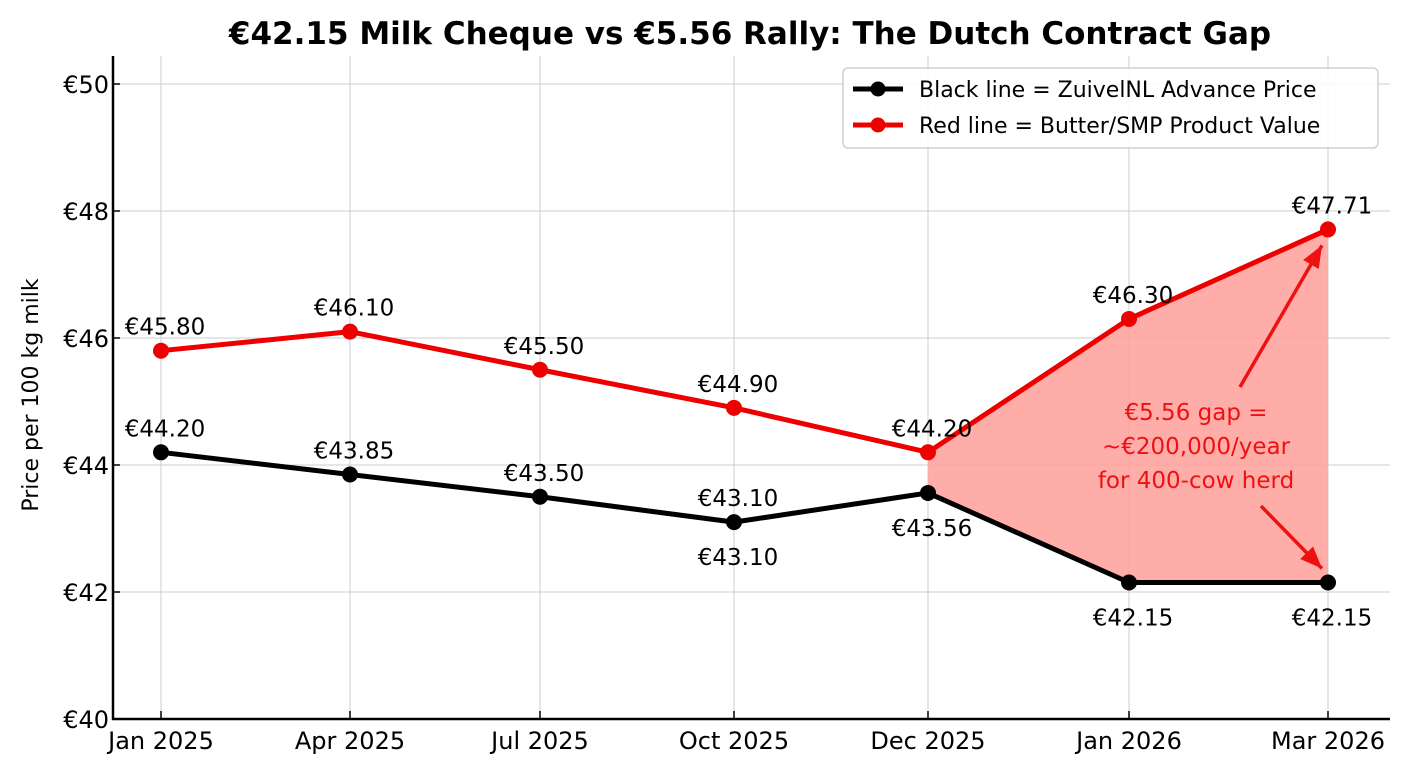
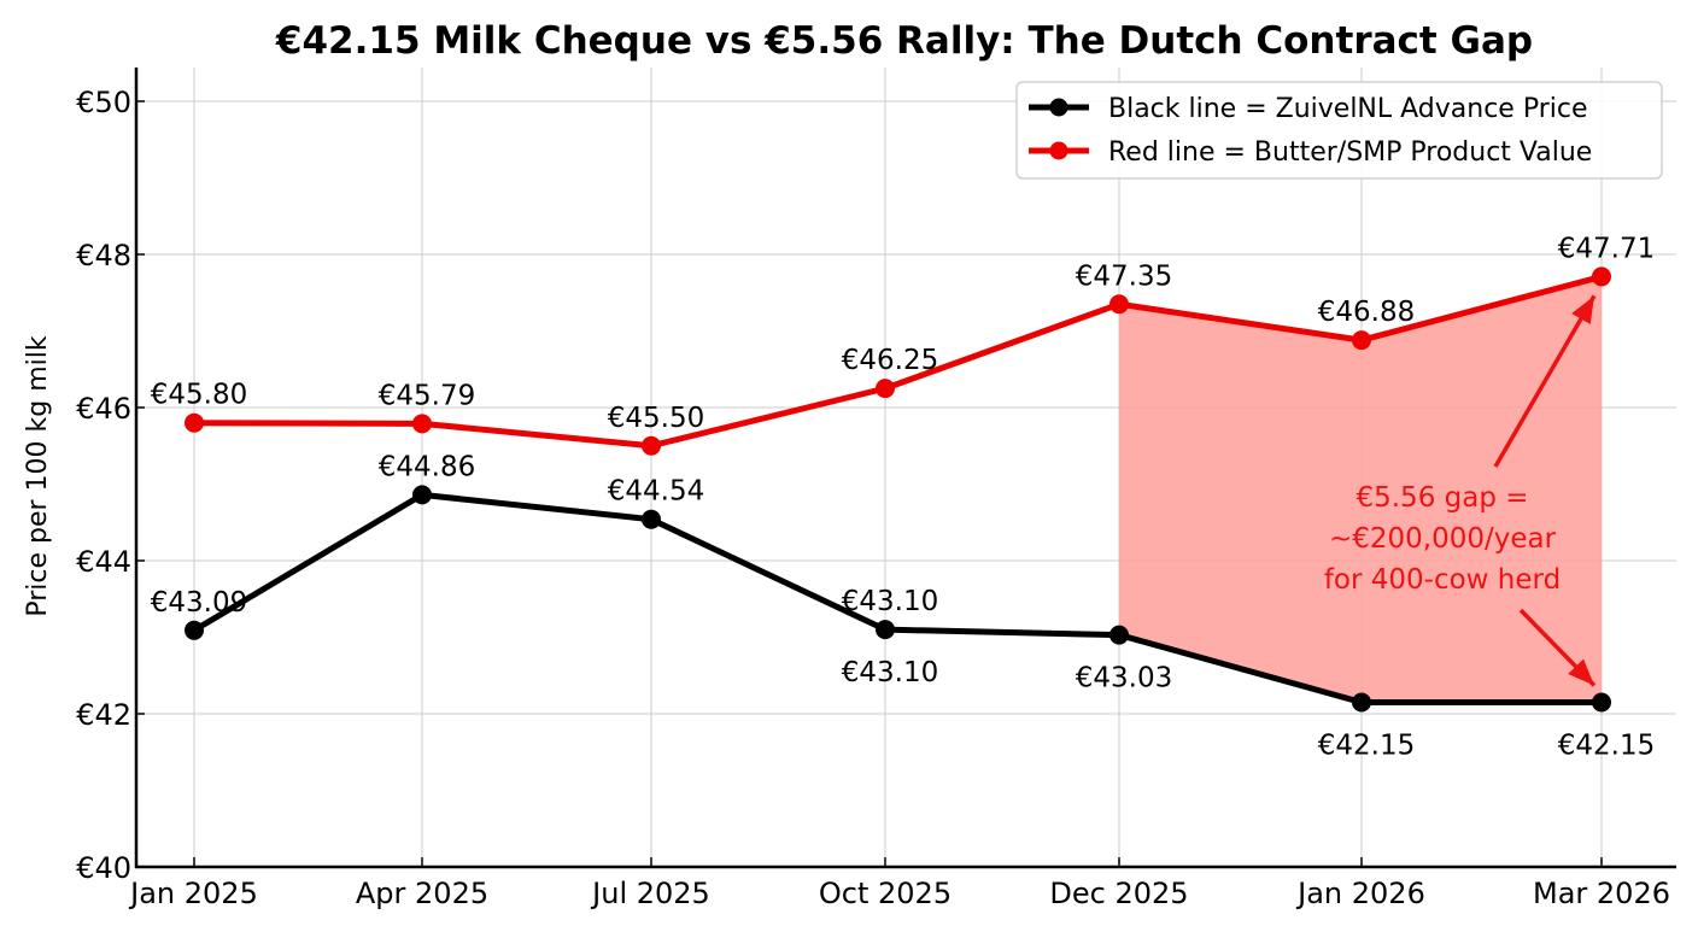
Black line = ZuivelNL Advance Price/Jan 2025: €44.20 -> €43.09
Black line = ZuivelNL Advance Price/Apr 2025: €43.85 -> €44.86
Red line = Butter/SMP Product Value/Apr 2025: €46.10 -> €45.79
Black line = ZuivelNL Advance Price/Jul 2025: €43.50 -> €44.54
Red line = Butter/SMP Product Value/Oct 2025: €44.90 -> €46.25
Black line = ZuivelNL Advance Price/Dec 2025: €43.56 -> €43.03
Red line = Butter/SMP Product Value/Dec 2025: €44.20 -> €47.35
Red line = Butter/SMP Product Value/Jan 2026: €46.30 -> €46.88
